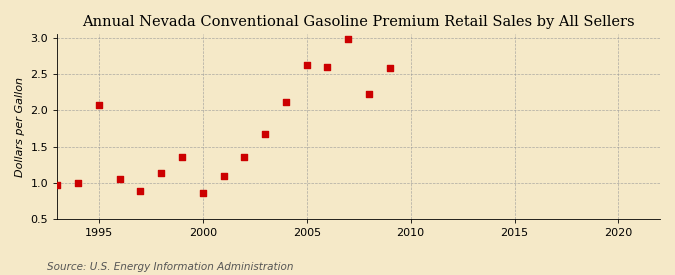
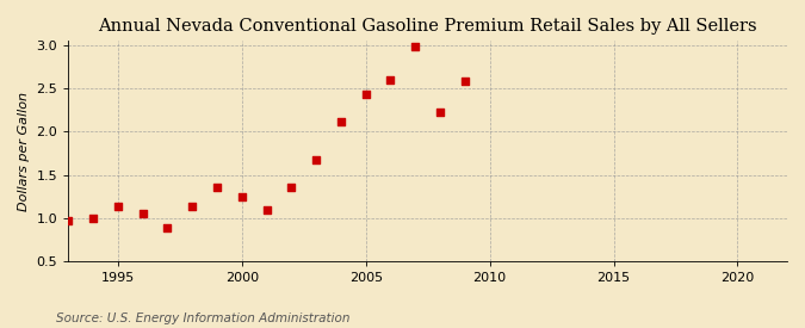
1995: 2.08 -> 1.14
2000: 0.86 -> 1.24
2005: 2.62 -> 2.43
